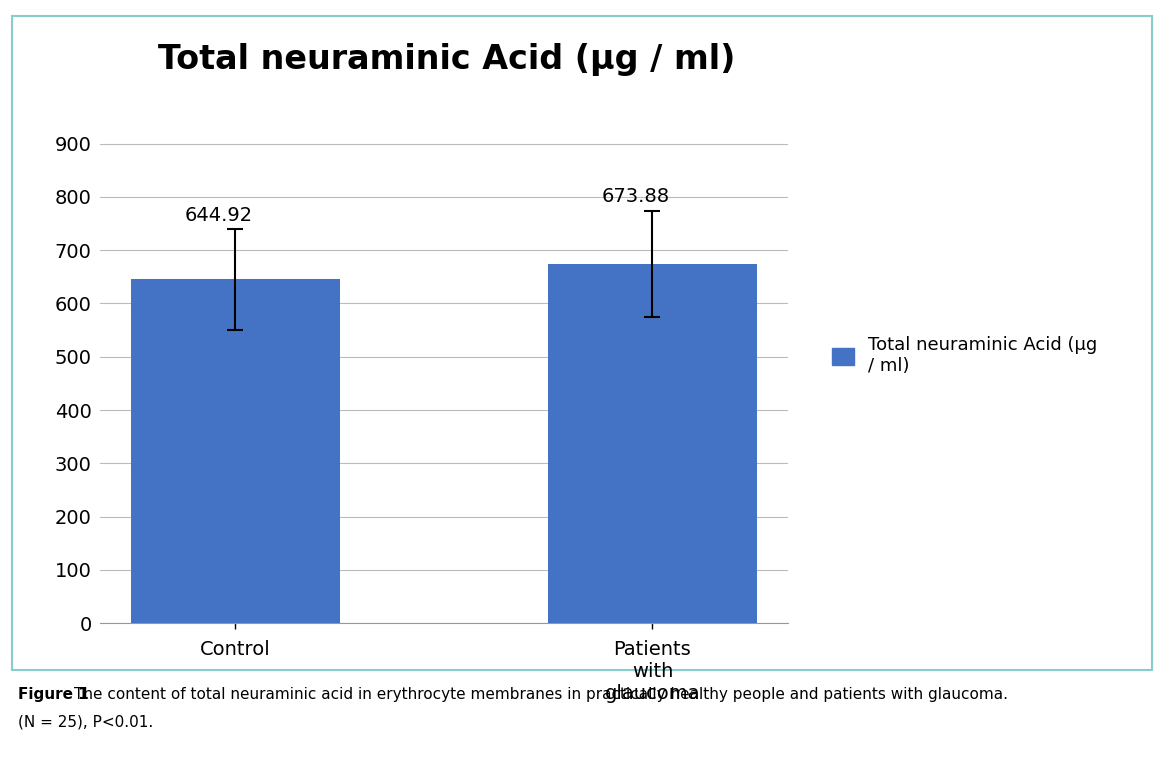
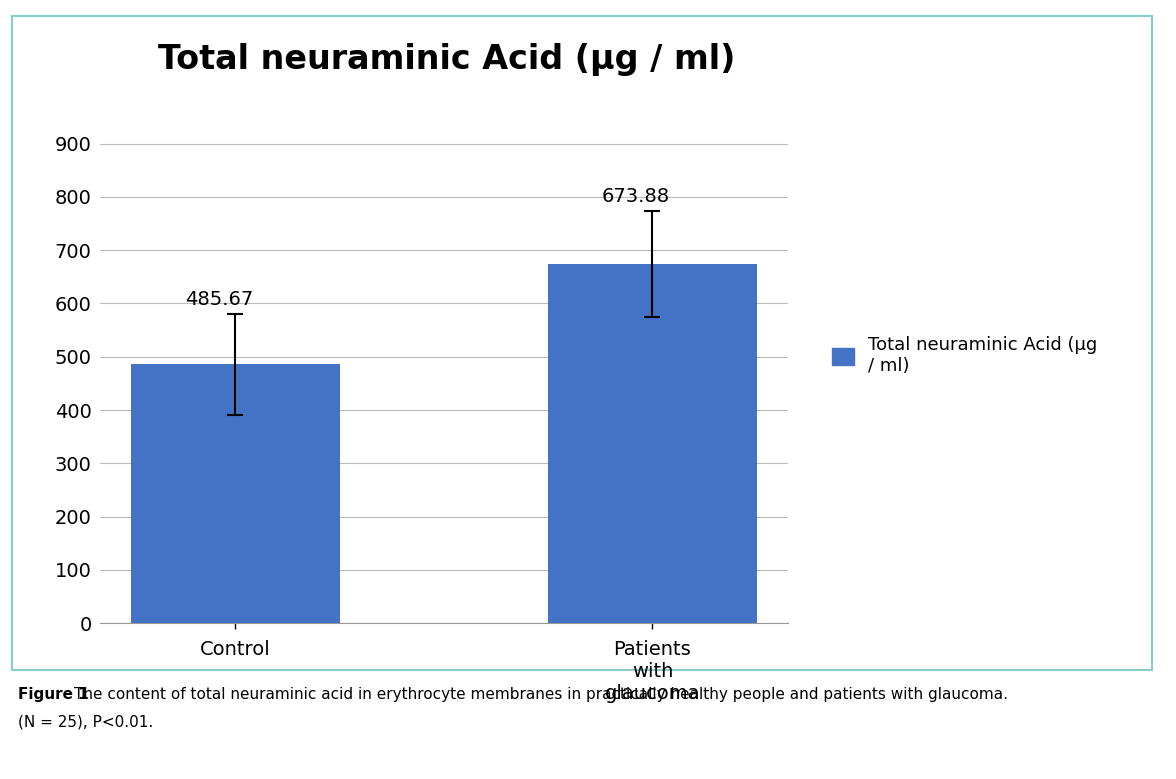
Control: 644.92 -> 485.67
